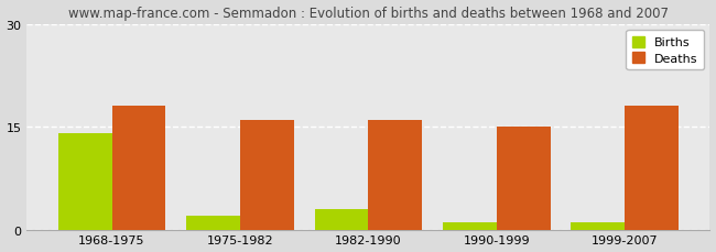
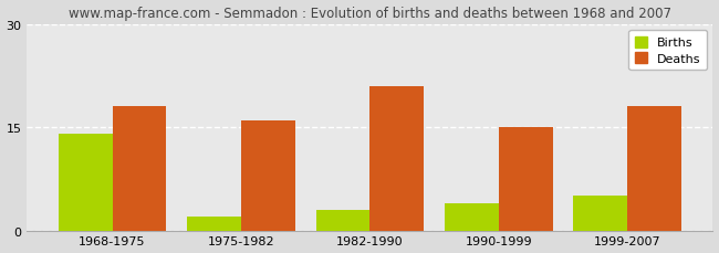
Deaths/1982-1990: 16 -> 21
Births/1990-1999: 1 -> 4
Births/1999-2007: 1 -> 5
